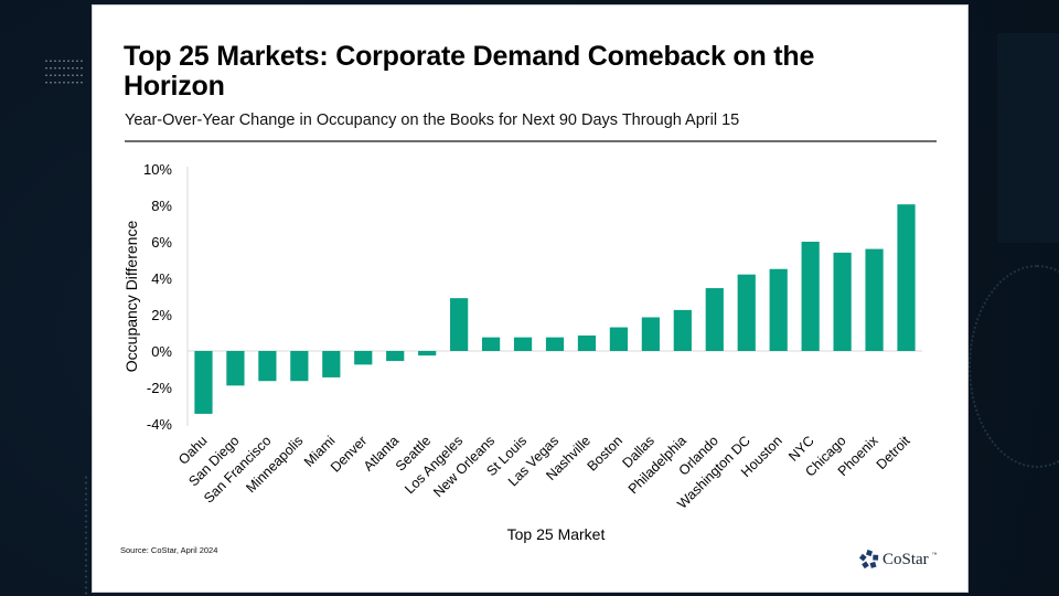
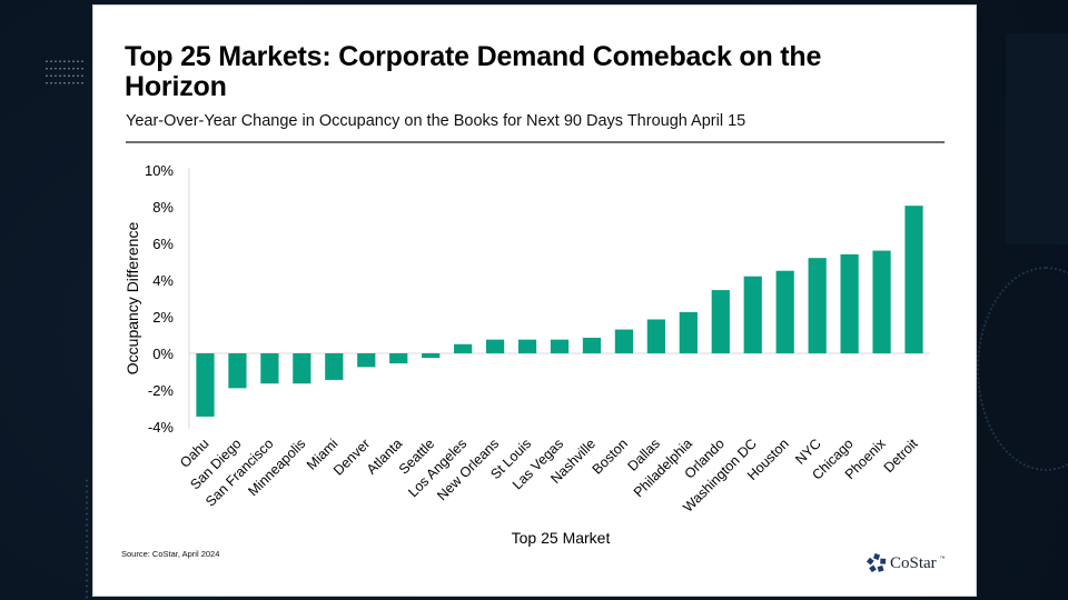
Los Angeles: 2.9% -> 0.5%
NYC: 6.0% -> 5.2%
